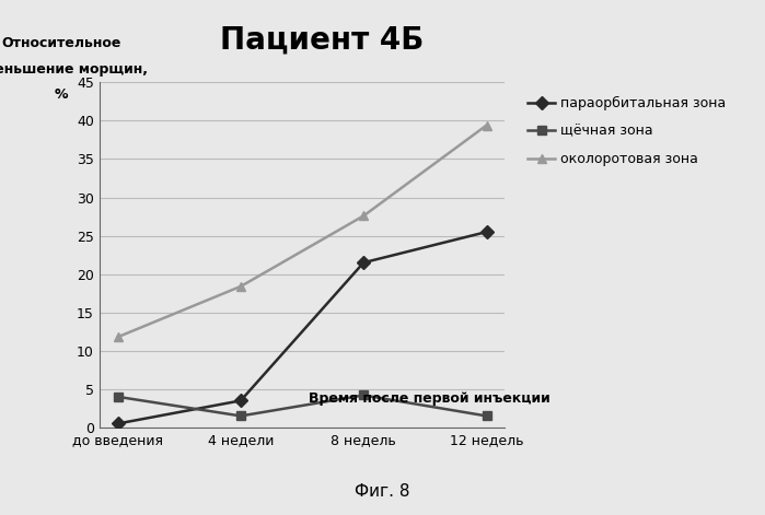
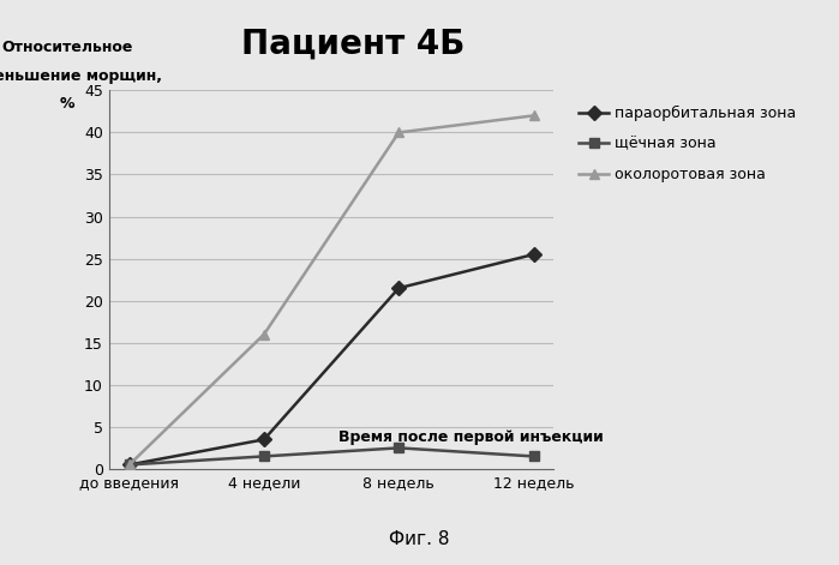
щёчная зона/до введения: 4.0 -> 0.5
околоротовая зона/до введения: 11.8 -> 0.5
околоротовая зона/4 недели: 18.4 -> 16.0
щёчная зона/8 недель: 4.2 -> 2.5
околоротовая зона/8 недель: 27.6 -> 40.0
околоротовая зона/12 недель: 39.4 -> 42.0
